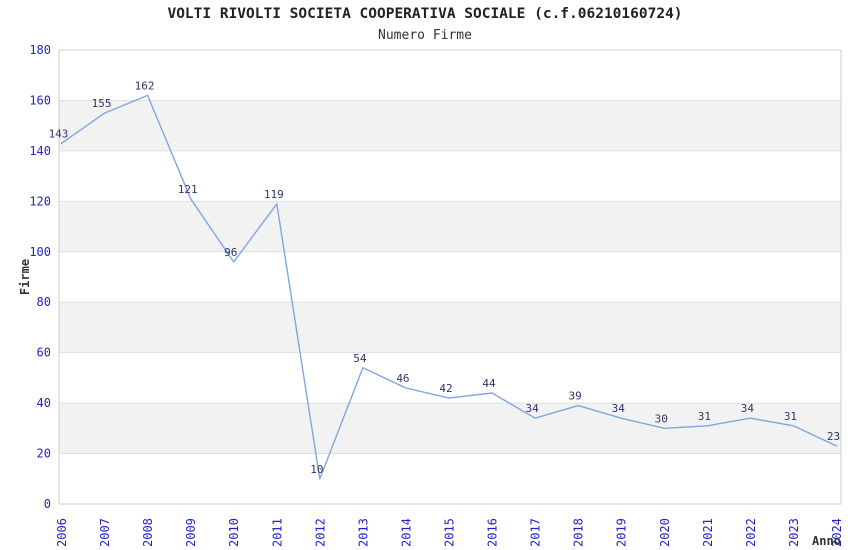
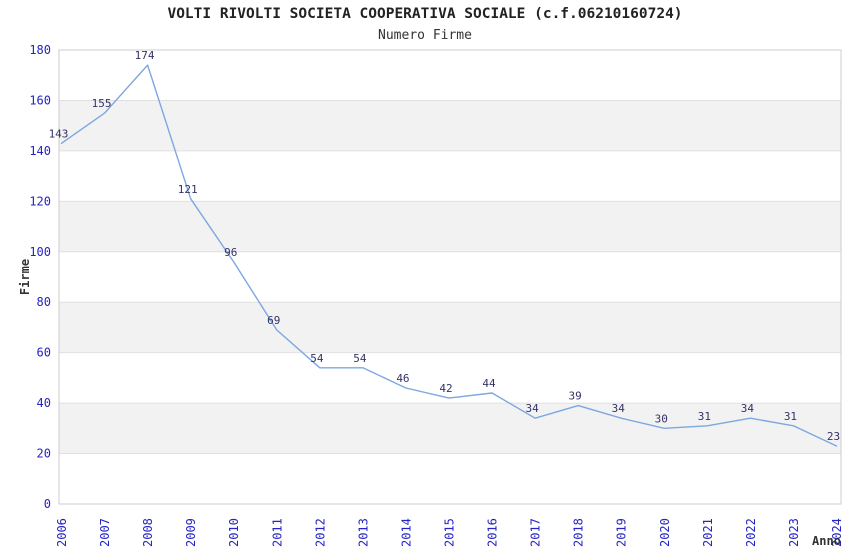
2008: 162 -> 174
2011: 119 -> 69
2012: 10 -> 54
